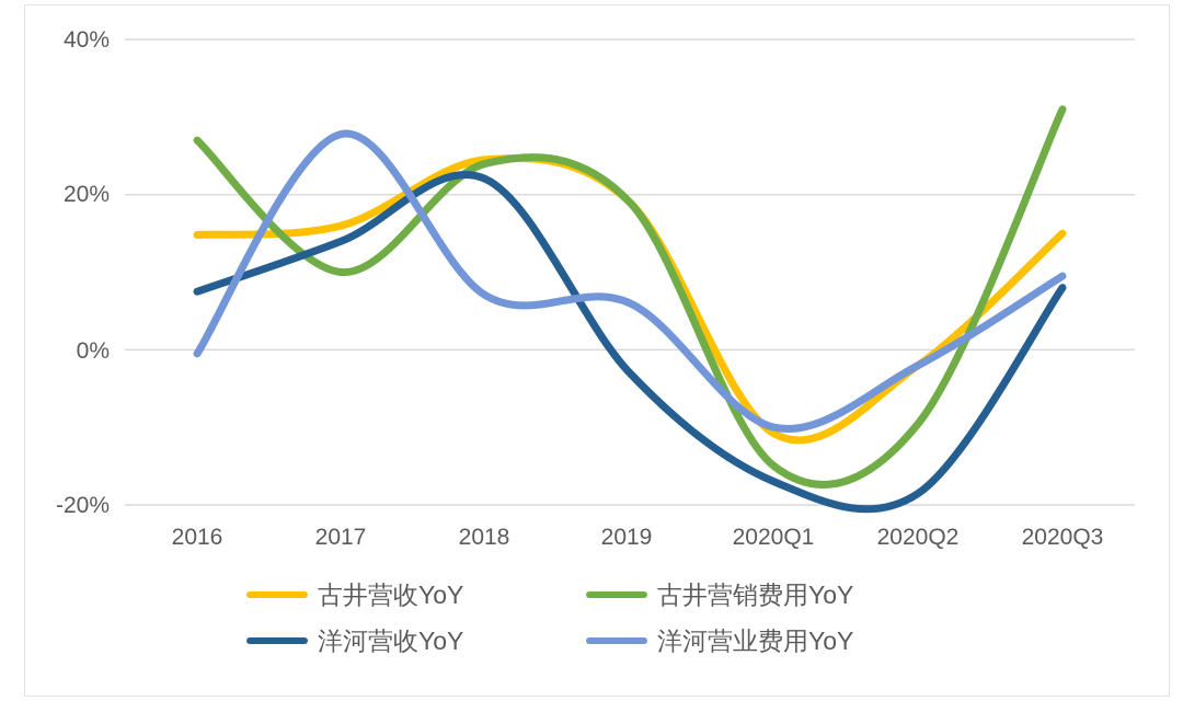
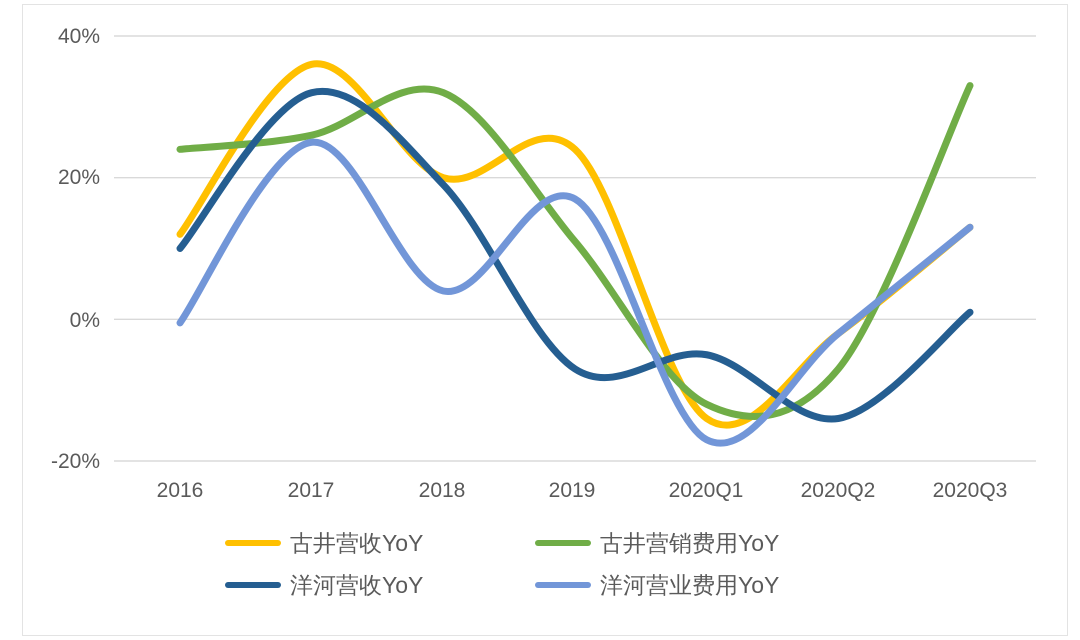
古井营收YoY/2016: 15% -> 12%
古井营销费用YoY/2016: 27% -> 24%
洋河营收YoY/2016: 8% -> 10%
古井营收YoY/2017: 16% -> 36%
古井营销费用YoY/2017: 10% -> 26%
洋河营收YoY/2017: 14% -> 32%
洋河营业费用YoY/2017: 28% -> 25%
古井营收YoY/2018: 24% -> 20%
古井营销费用YoY/2018: 24% -> 32%
洋河营收YoY/2018: 22% -> 19%
洋河营业费用YoY/2018: 7% -> 4%
古井营收YoY/2019: 19% -> 24%
古井营销费用YoY/2019: 19% -> 11%
洋河营收YoY/2019: -3% -> -7%
洋河营业费用YoY/2019: 6% -> 17%
古井营收YoY/2020Q1: -11% -> -14%
古井营销费用YoY/2020Q1: -15% -> -12%
洋河营收YoY/2020Q1: -17% -> -5%
洋河营业费用YoY/2020Q1: -10% -> -17%
古井营销费用YoY/2020Q2: -10% -> -7%
洋河营收YoY/2020Q2: -18% -> -14%
古井营收YoY/2020Q3: 15% -> 13%
古井营销费用YoY/2020Q3: 31% -> 33%
洋河营收YoY/2020Q3: 8% -> 1%
洋河营业费用YoY/2020Q3: 10% -> 13%
